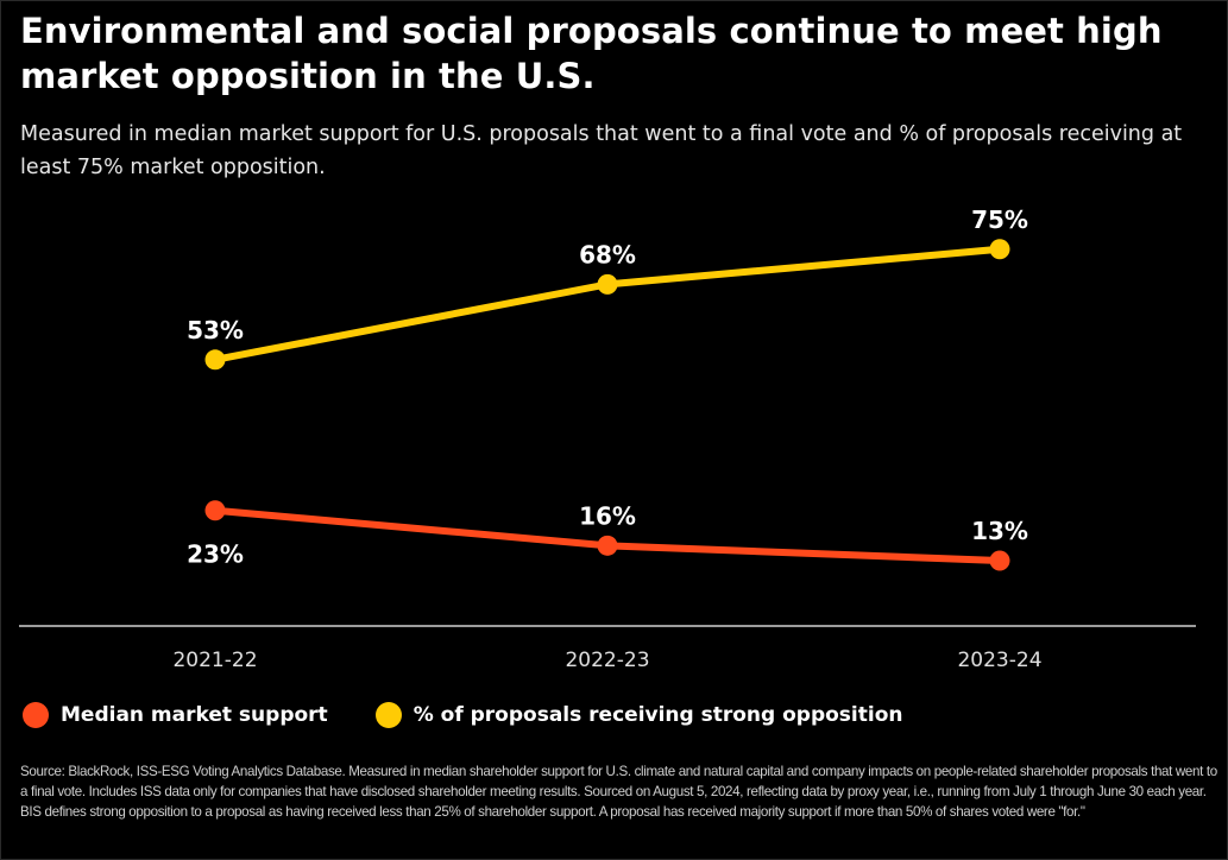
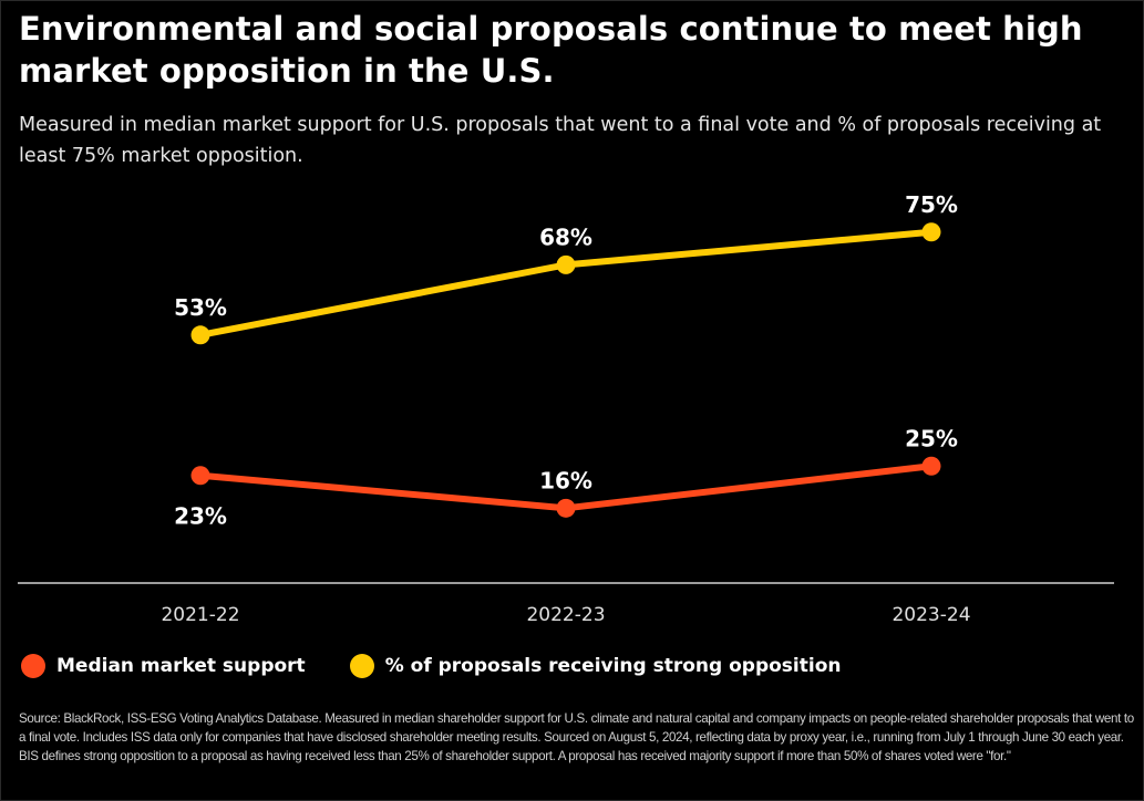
Median market support/2023-24: 13% -> 25%
